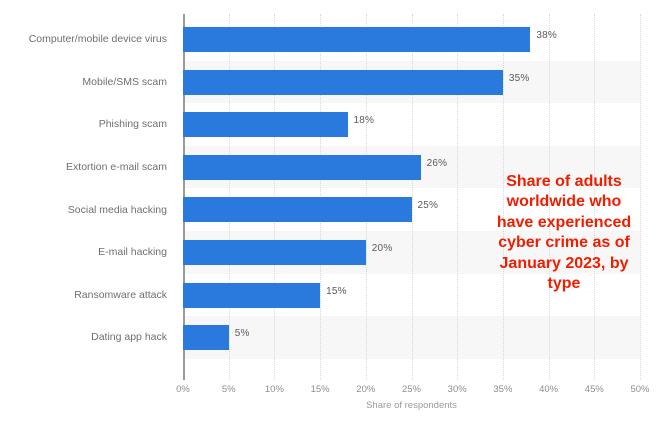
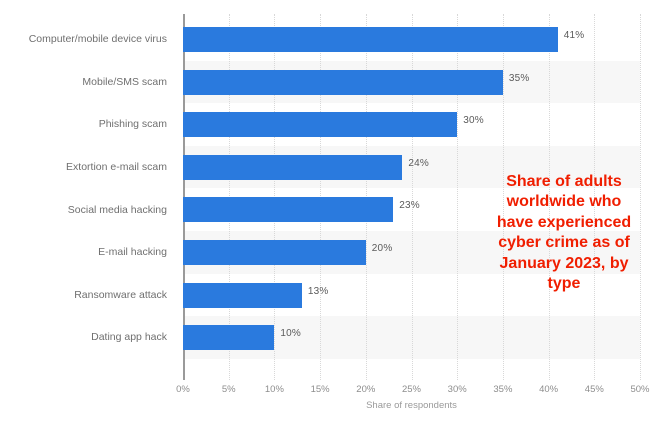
Computer/mobile device virus: 38% -> 41%
Phishing scam: 18% -> 30%
Extortion e-mail scam: 26% -> 24%
Social media hacking: 25% -> 23%
Ransomware attack: 15% -> 13%
Dating app hack: 5% -> 10%
